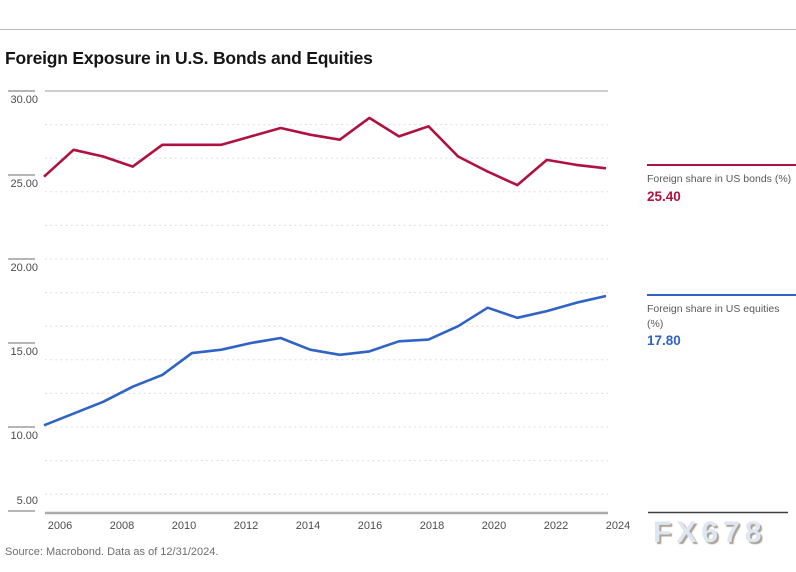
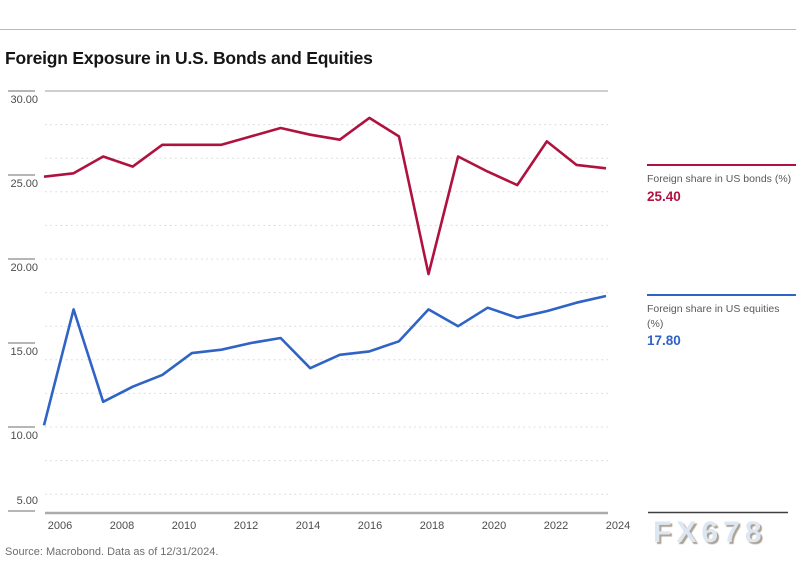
Foreign share in US bonds (%)/2006: 26.5 -> 25.1
Foreign share in US equities (%)/2006: 10.8 -> 17.0
Foreign share in US equities (%)/2014: 14.6 -> 13.5
Foreign share in US bonds (%)/2018: 27.9 -> 19.1
Foreign share in US equities (%)/2018: 15.2 -> 17.0
Foreign share in US bonds (%)/2022: 25.9 -> 27.0
